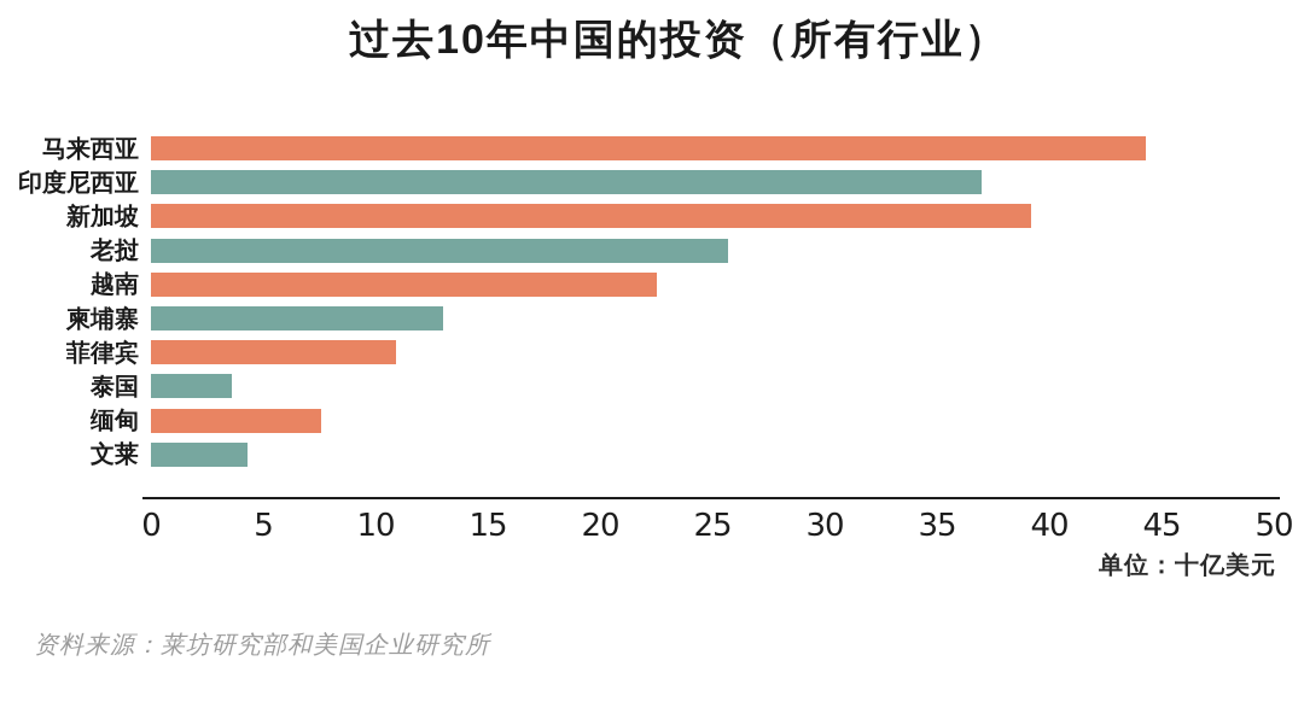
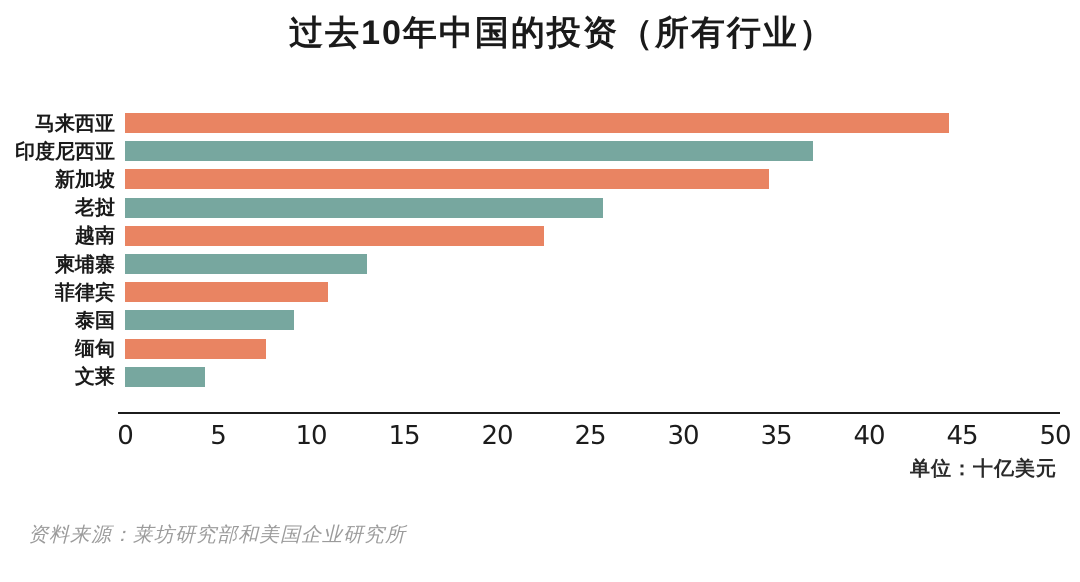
新加坡: 39.2 -> 34.6
泰国: 3.6 -> 9.1
